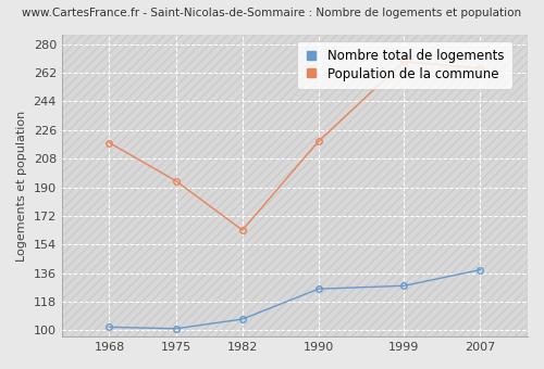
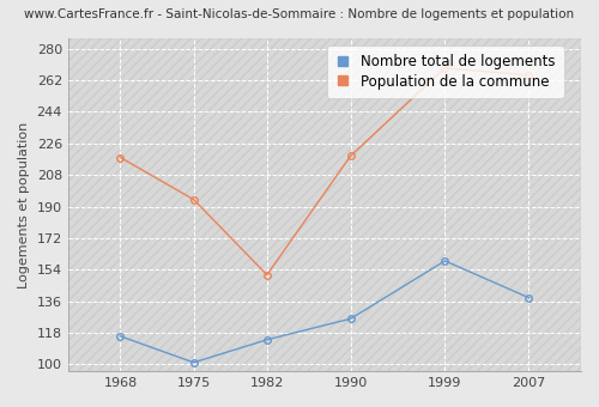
Nombre total de logements/1968: 102 -> 116
Nombre total de logements/1982: 107 -> 114
Population de la commune/1982: 163 -> 151
Nombre total de logements/1999: 128 -> 159
